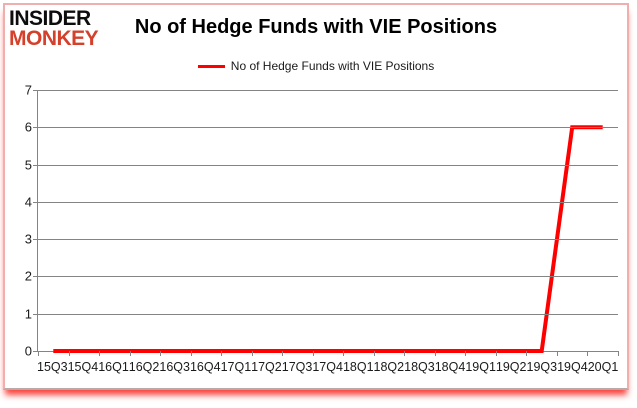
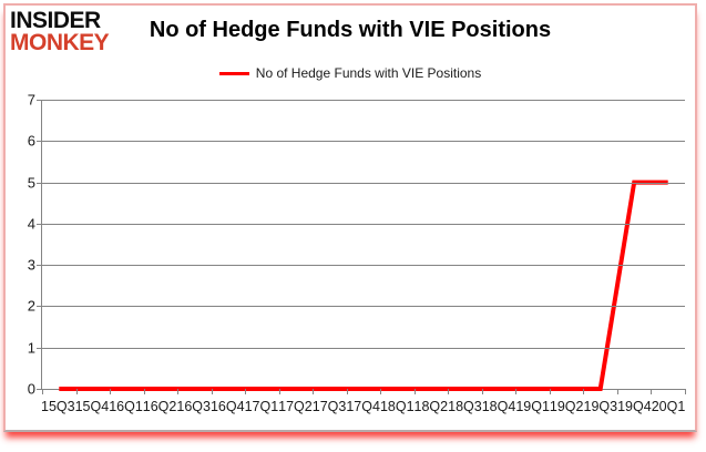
19Q4: 6 -> 5
20Q1: 6 -> 5
